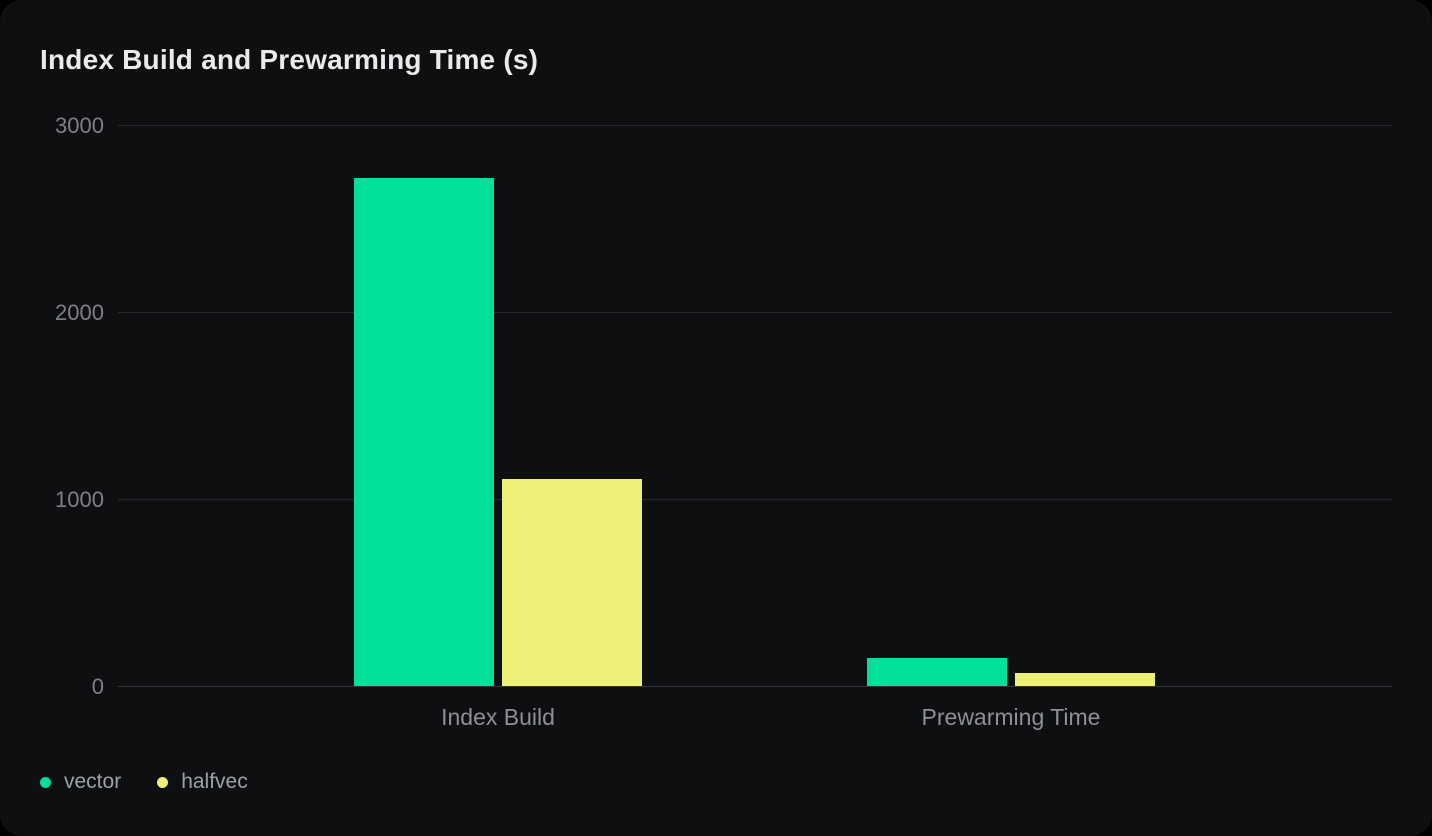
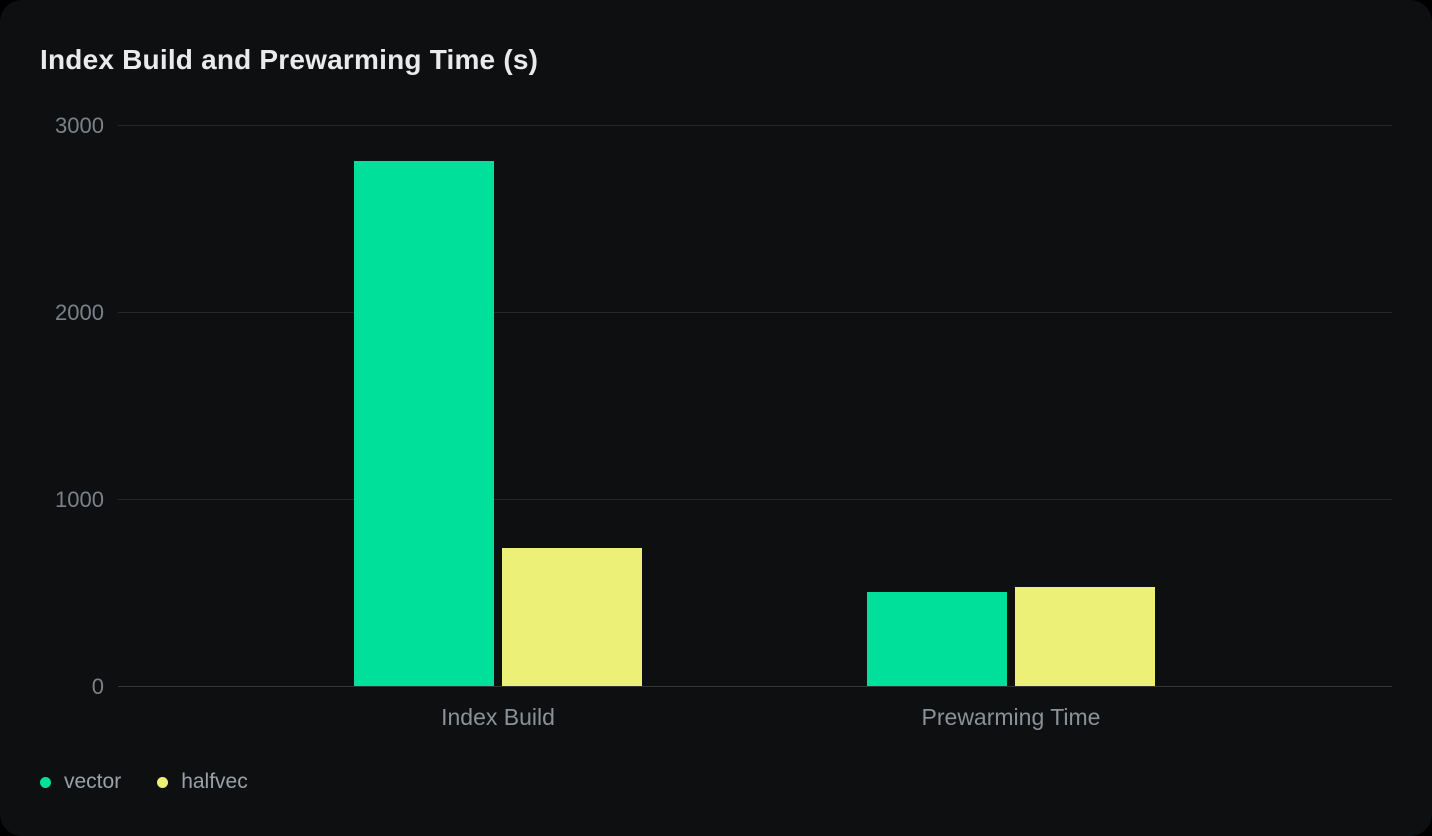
vector/Index Build: 2720 -> 2810
halfvec/Index Build: 1100 -> 740
vector/Prewarming Time: 150 -> 500
halfvec/Prewarming Time: 70 -> 530
